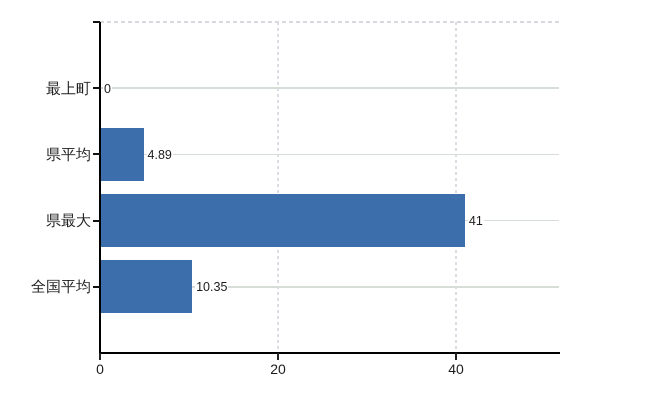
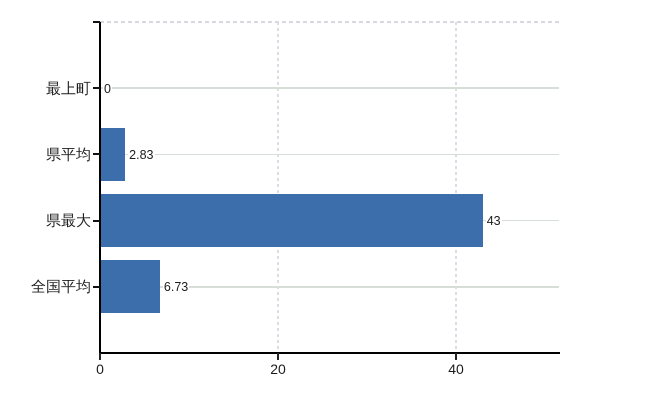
県平均: 4.89 -> 2.83
県最大: 41 -> 43
全国平均: 10.35 -> 6.73
